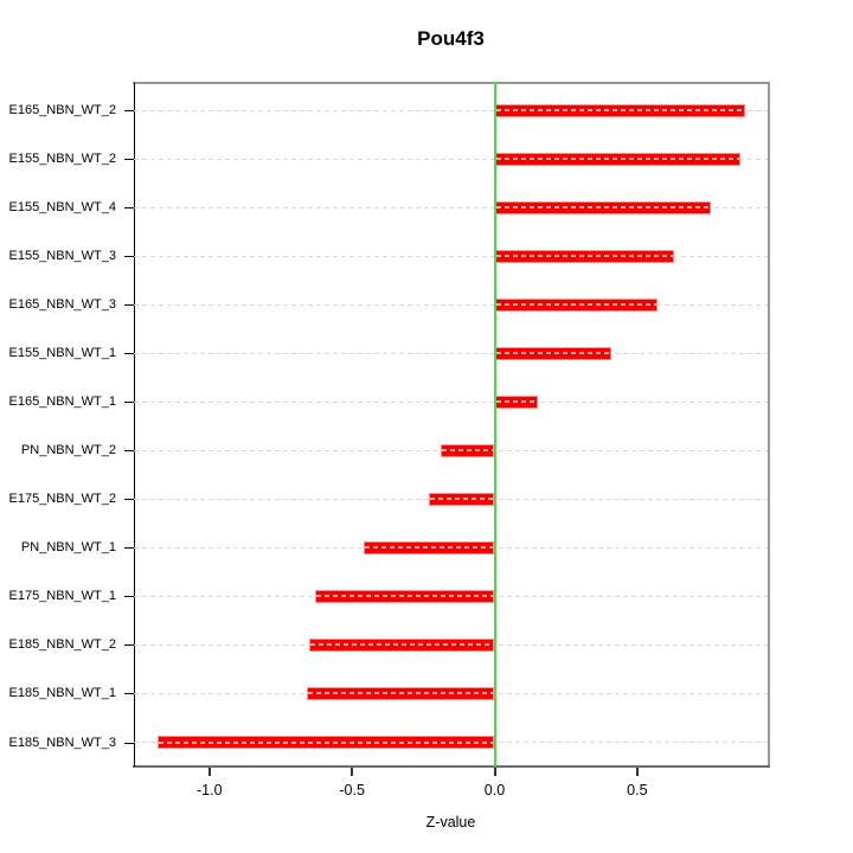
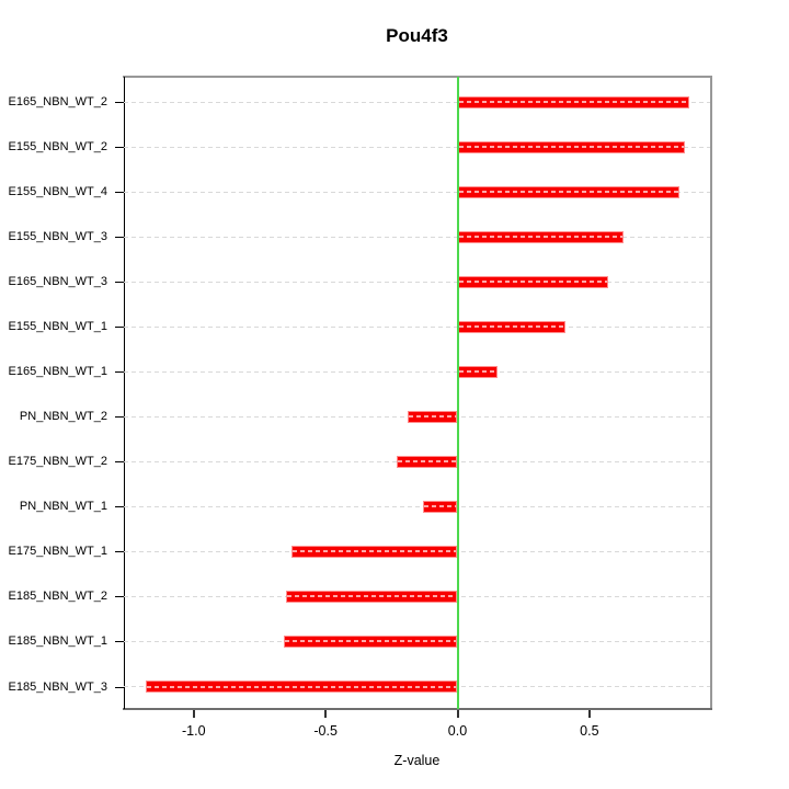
E155_NBN_WT_4: 0.76 -> 0.84
PN_NBN_WT_1: -0.46 -> -0.13
